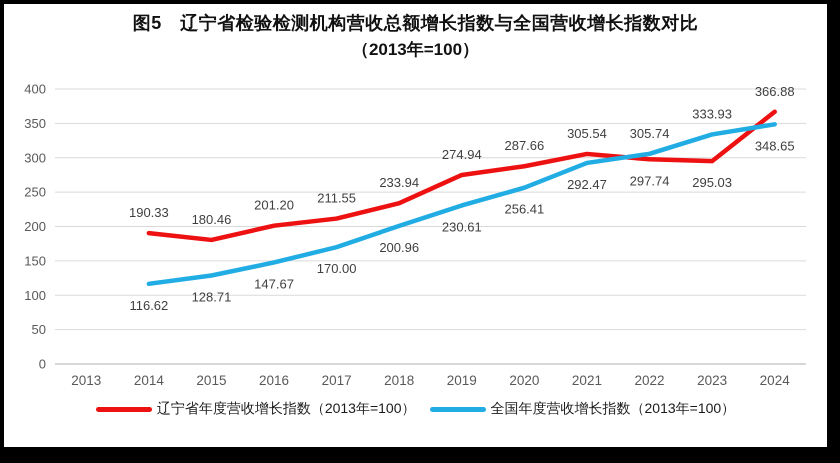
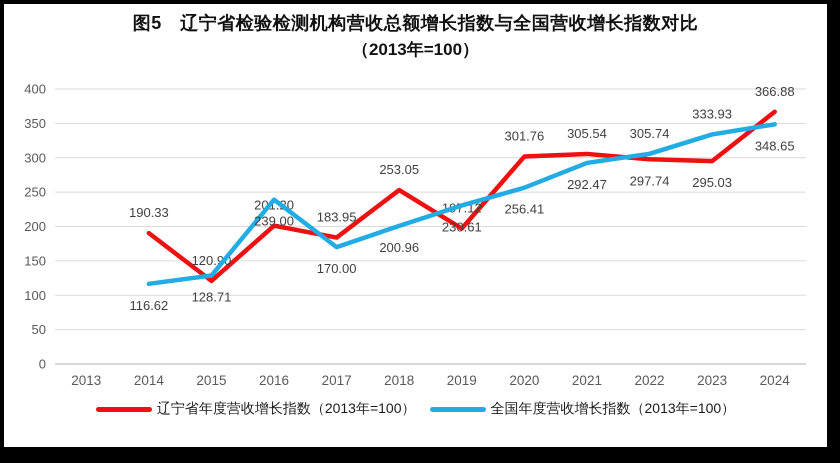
辽宁省年度营收增长指数（2013年=100）/2015: 180.46 -> 120.90
全国年度营收增长指数（2013年=100）/2016: 147.67 -> 239.00
辽宁省年度营收增长指数（2013年=100）/2017: 211.55 -> 183.95
辽宁省年度营收增长指数（2013年=100）/2018: 233.94 -> 253.05
辽宁省年度营收增长指数（2013年=100）/2019: 274.94 -> 197.12
辽宁省年度营收增长指数（2013年=100）/2020: 287.66 -> 301.76
